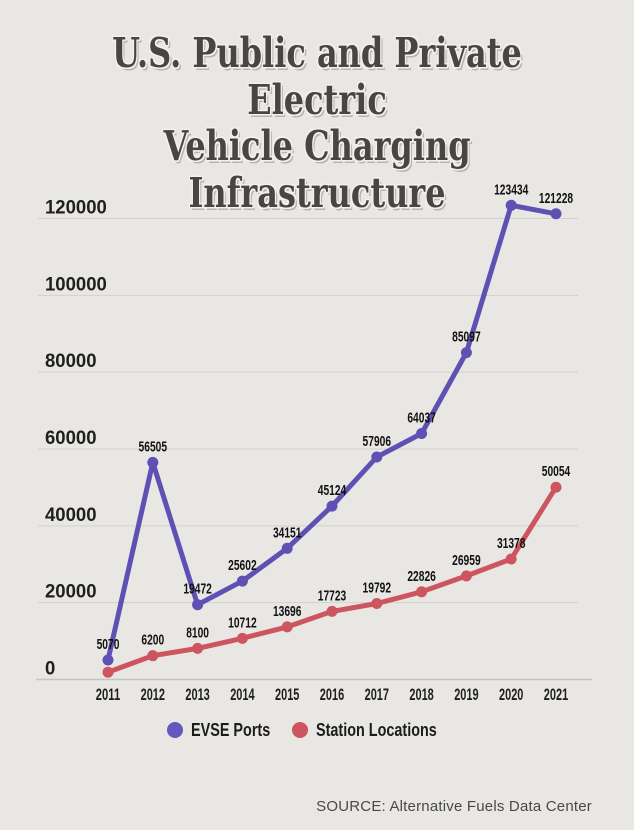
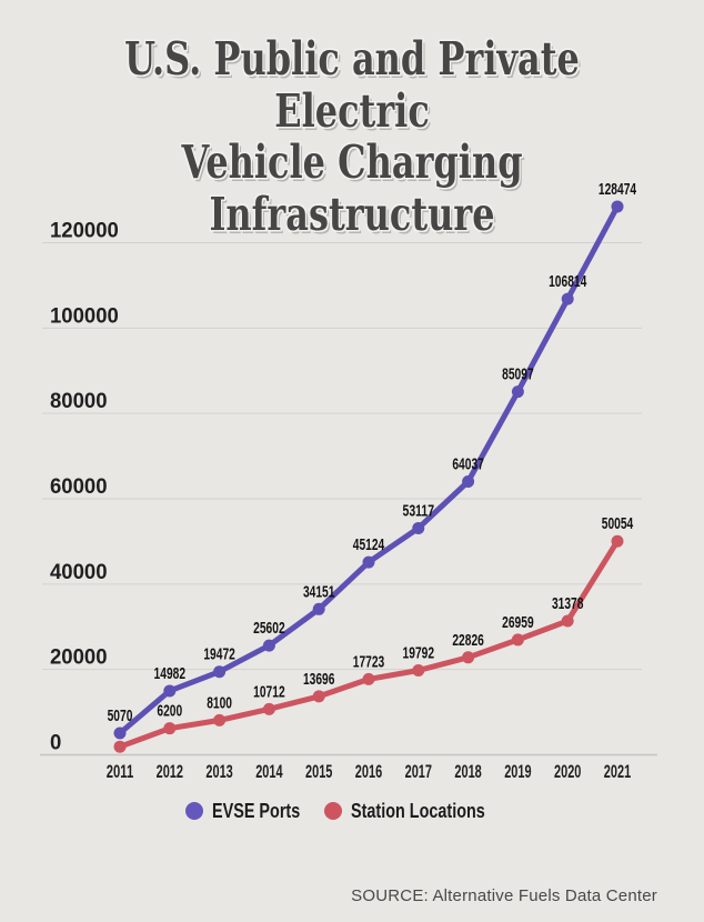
EVSE Ports/2012: 56505 -> 14982
EVSE Ports/2017: 57906 -> 53117
EVSE Ports/2020: 123434 -> 106814
EVSE Ports/2021: 121228 -> 128474
